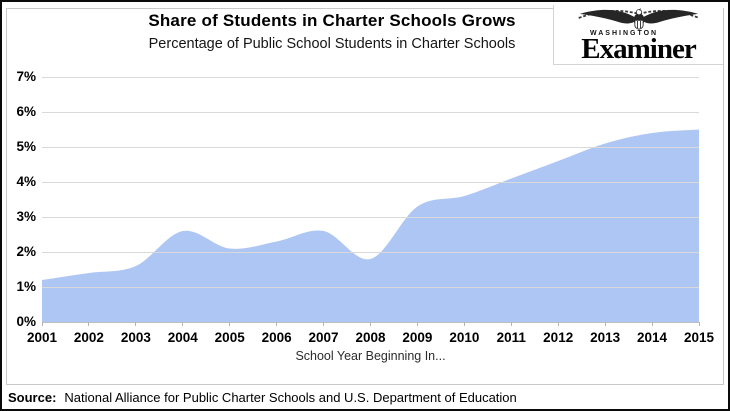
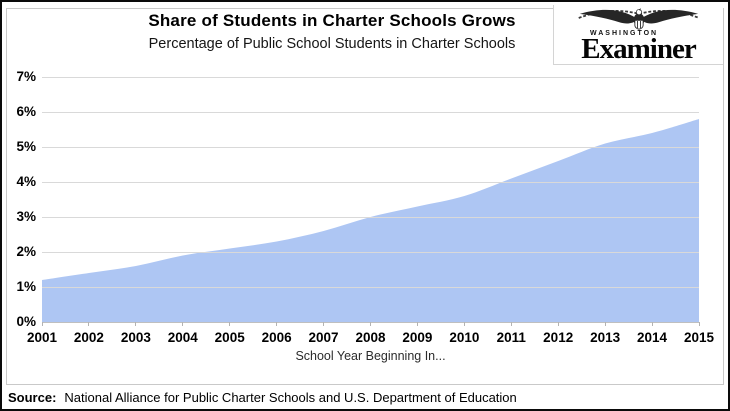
2004: 2.6% -> 1.9%
2008: 1.8% -> 3.0%
2015: 5.5% -> 5.8%
